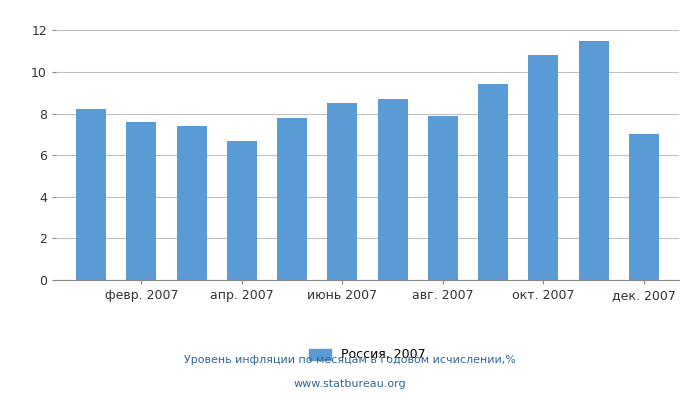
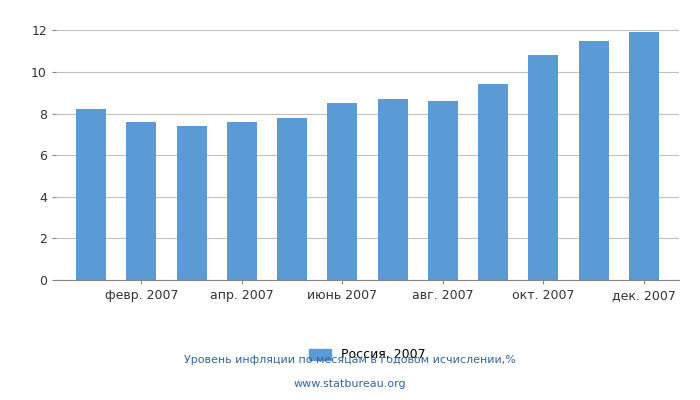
апр. 2007: 6.7 -> 7.6
авг. 2007: 7.9 -> 8.6
дек. 2007: 7.0 -> 11.9
